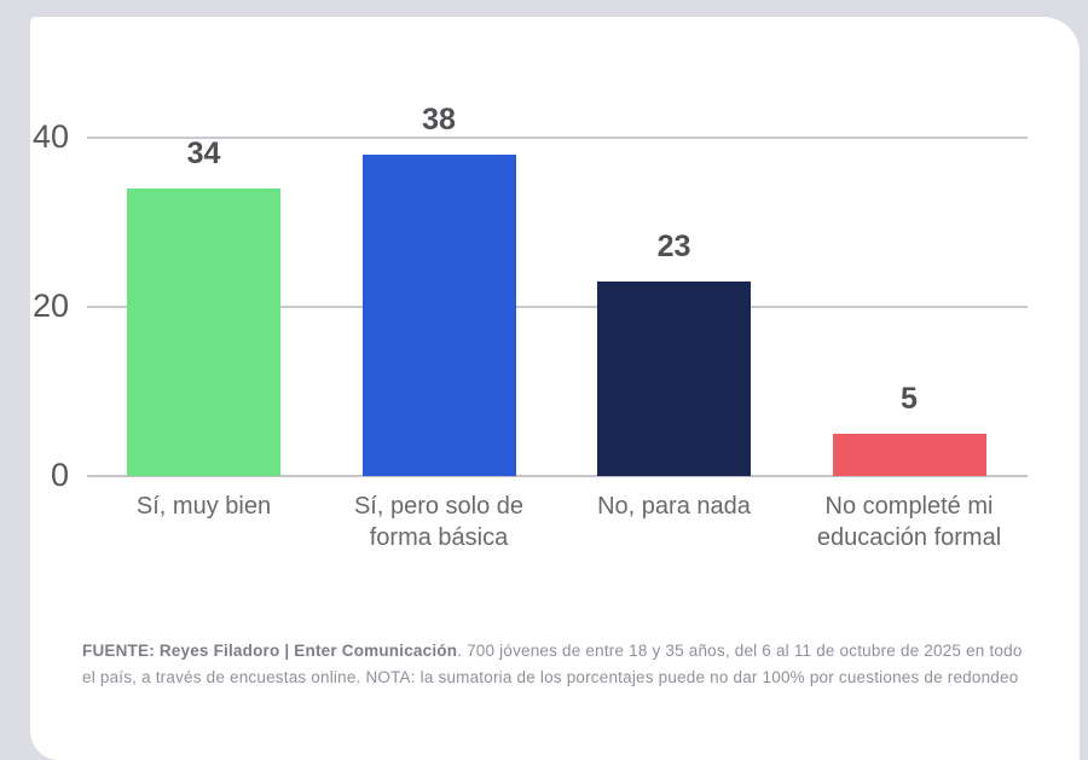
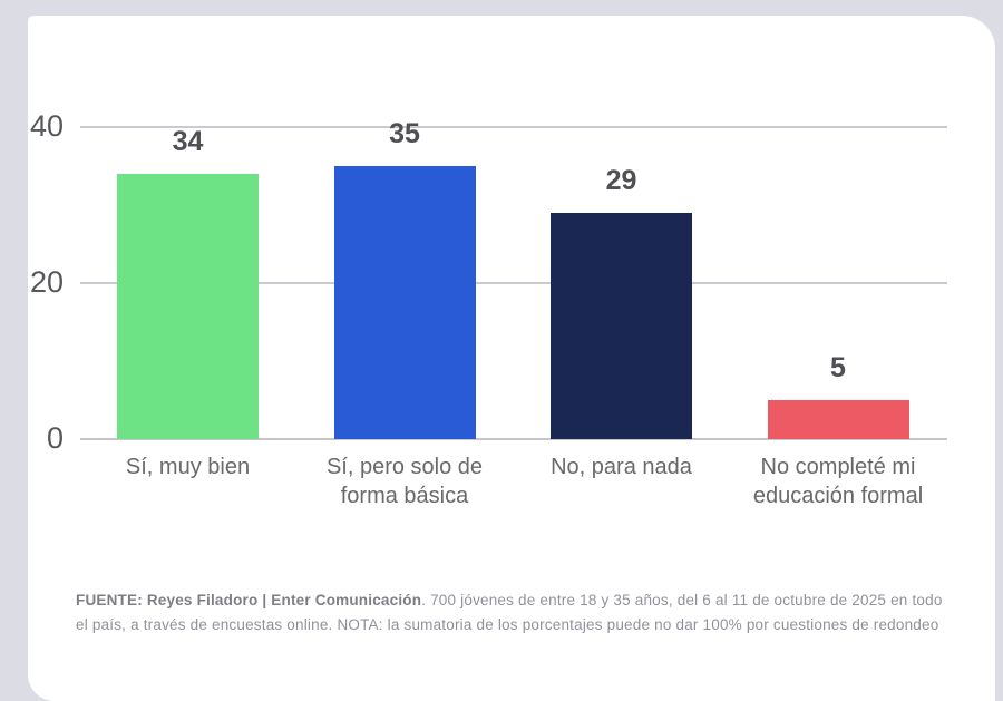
Sí, pero solo de forma básica: 38 -> 35
No, para nada: 23 -> 29
